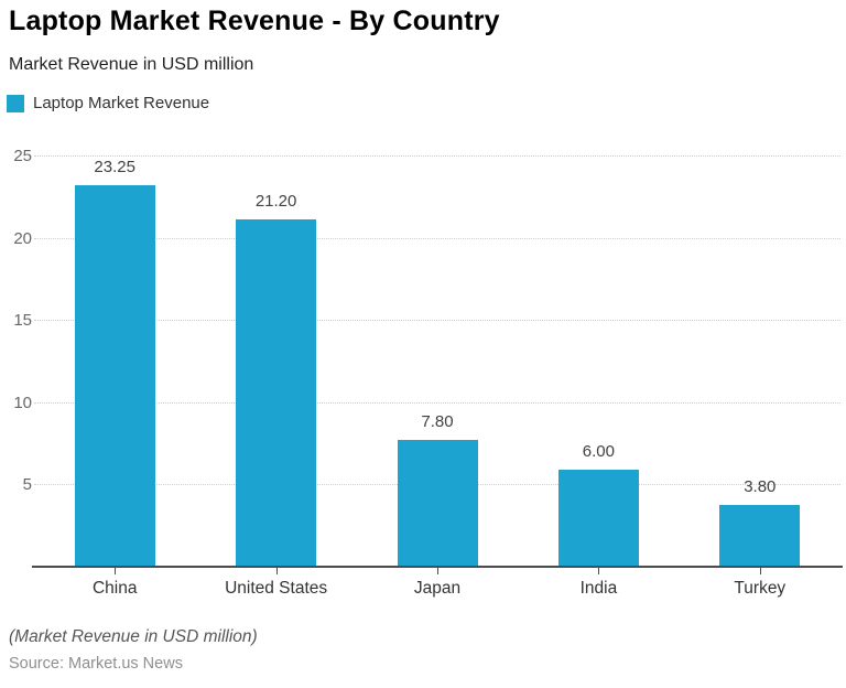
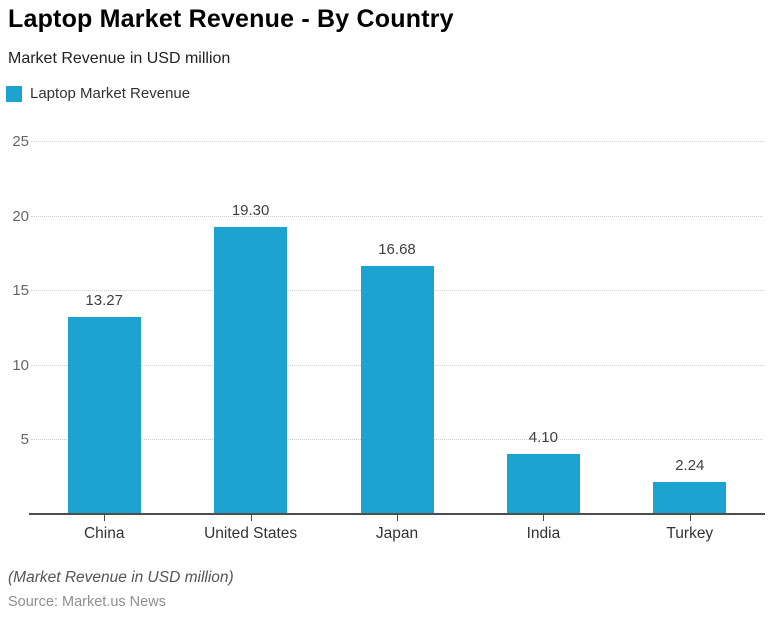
China: 23.25 -> 13.27
United States: 21.20 -> 19.30
Japan: 7.80 -> 16.68
India: 6.00 -> 4.10
Turkey: 3.80 -> 2.24
